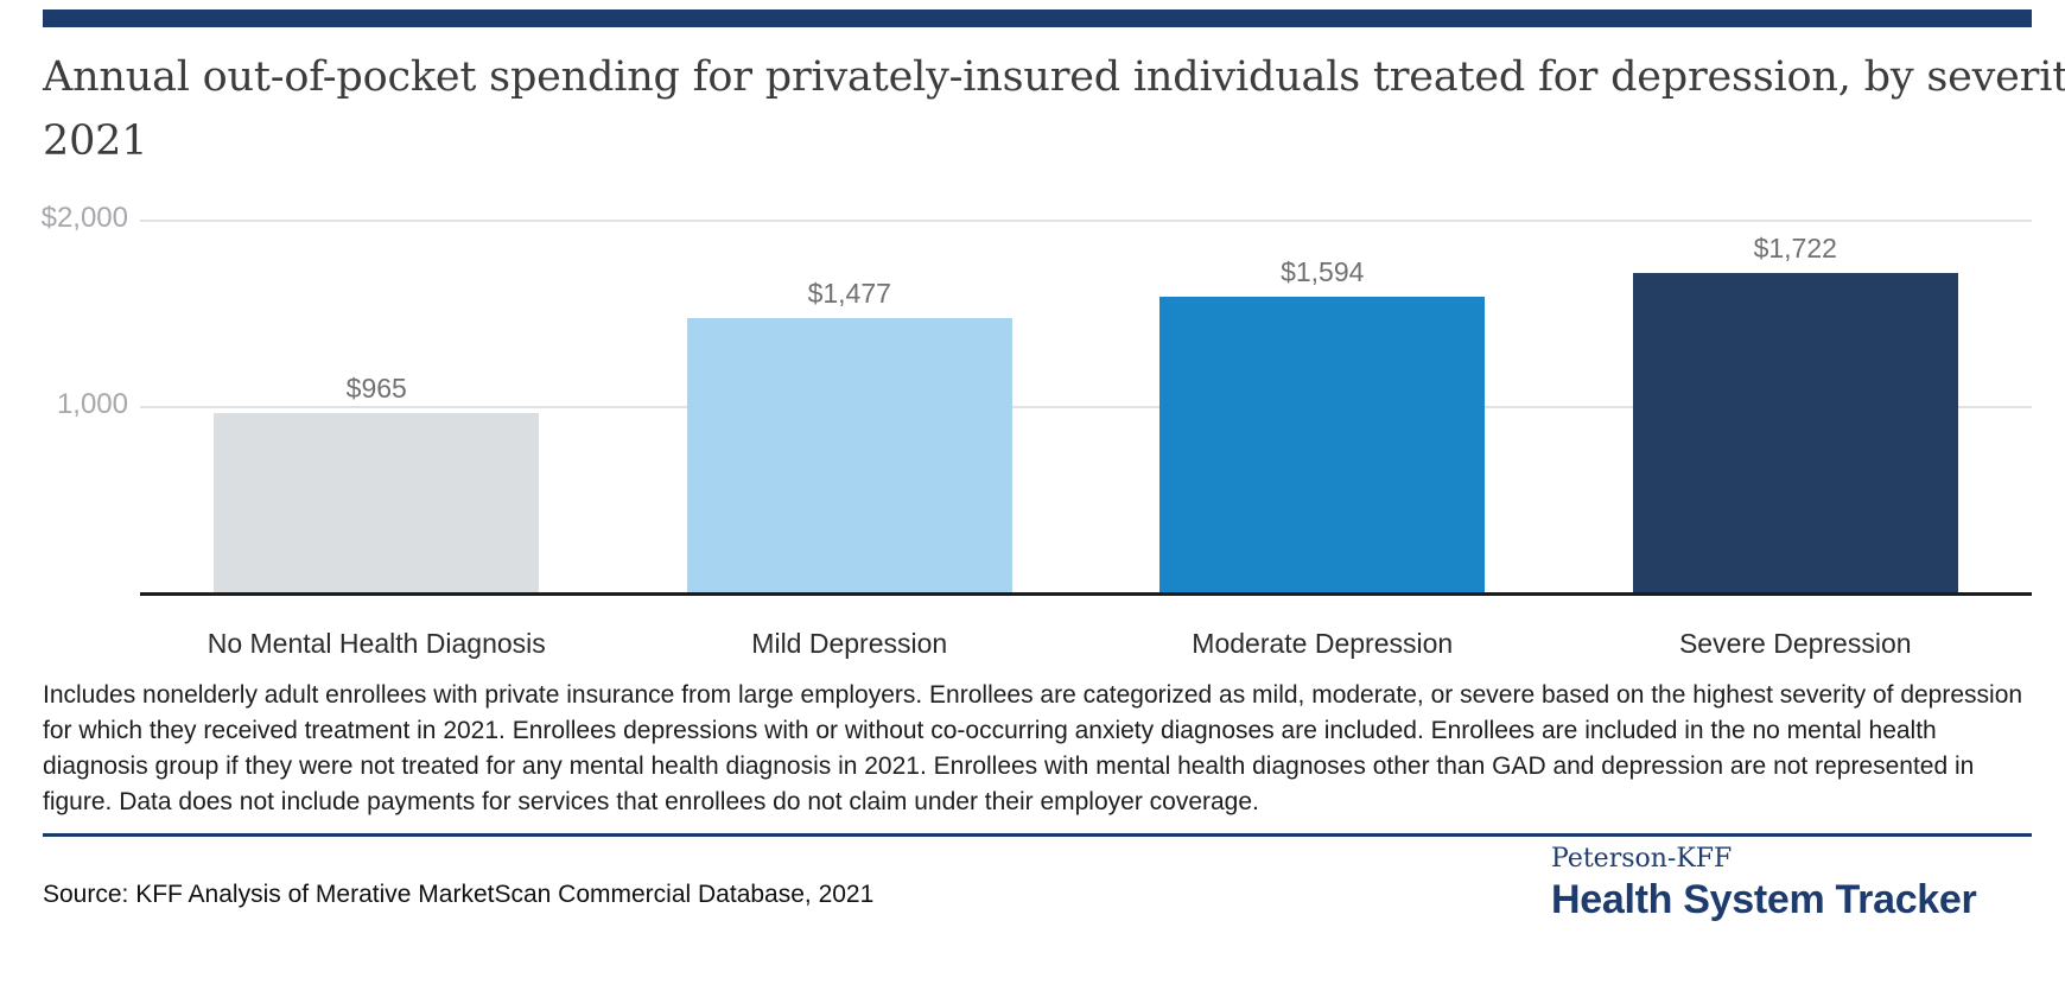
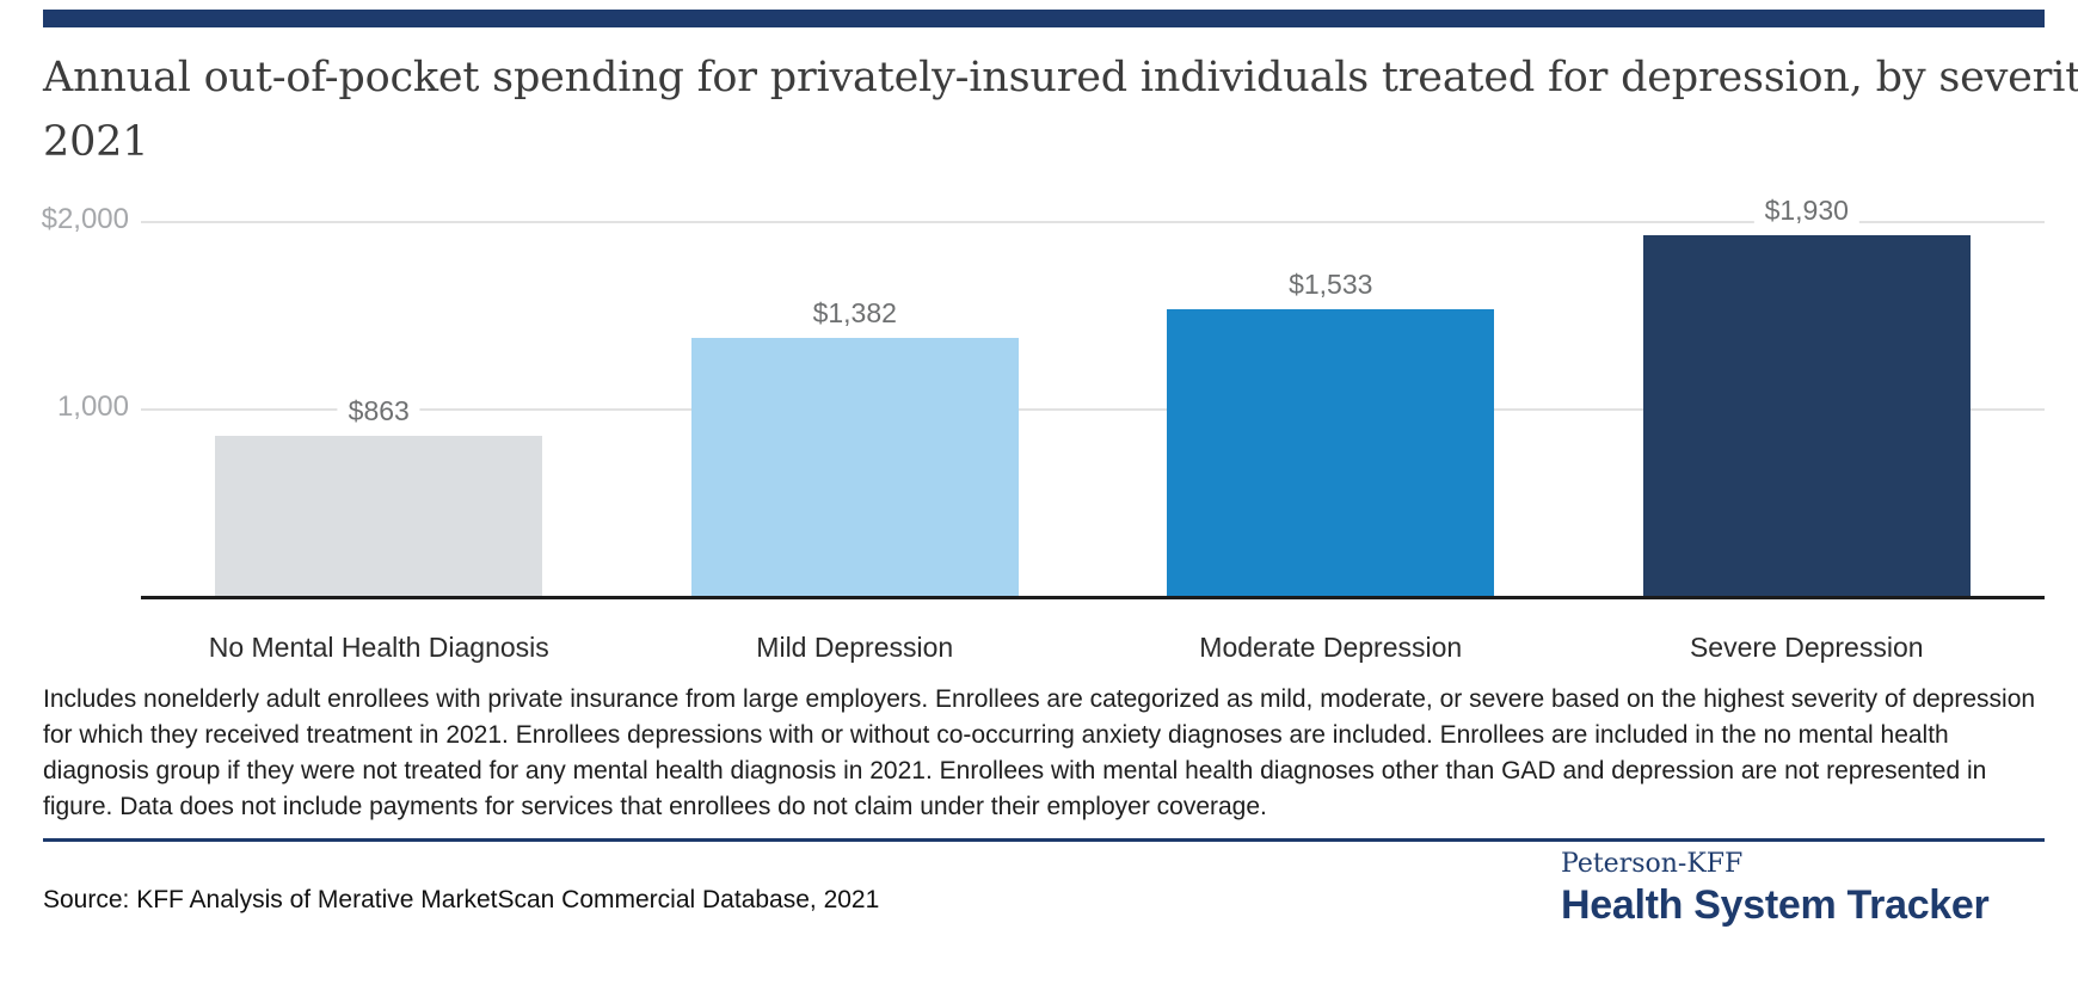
No Mental Health Diagnosis: $965 -> $863
Mild Depression: $1,477 -> $1,382
Moderate Depression: $1,594 -> $1,533
Severe Depression: $1,722 -> $1,930
